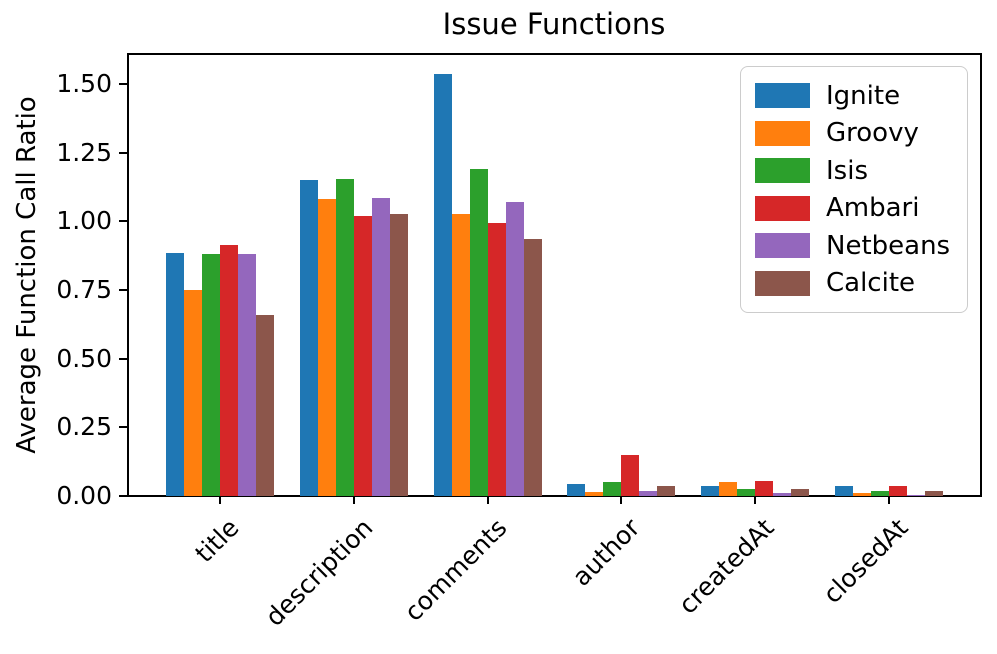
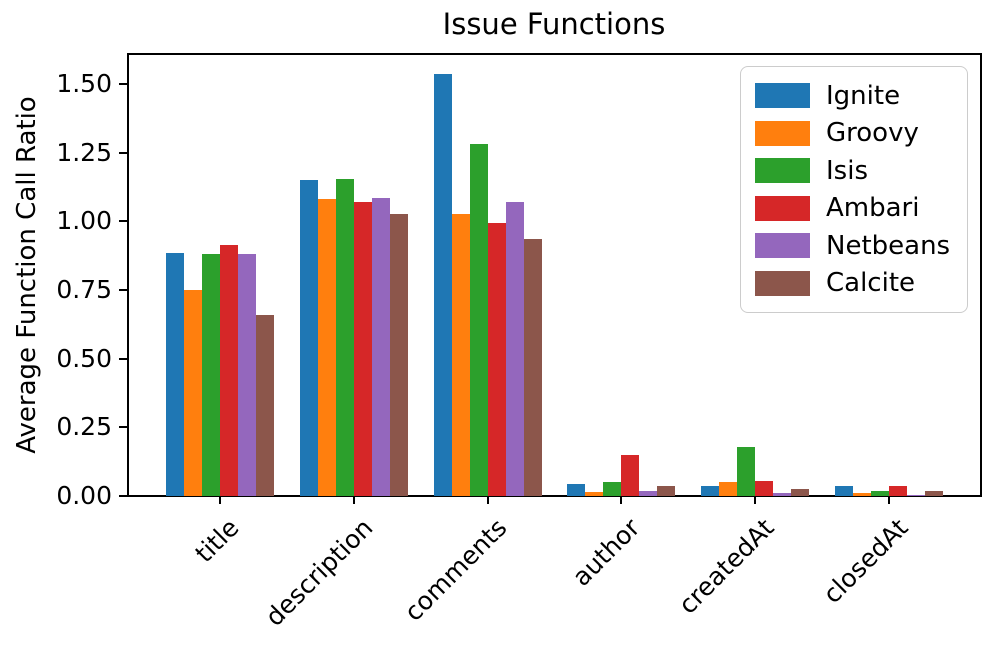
Ambari/description: 1.02 -> 1.07
Isis/comments: 1.19 -> 1.28
Isis/createdAt: 0.03 -> 0.18
